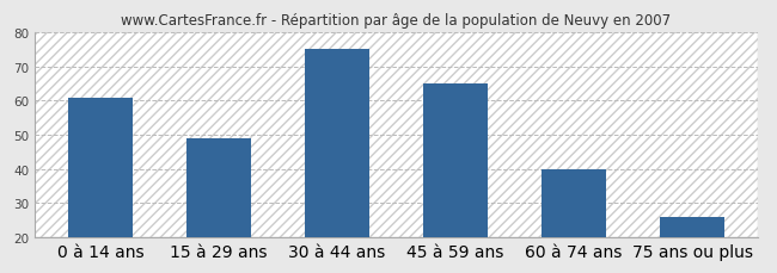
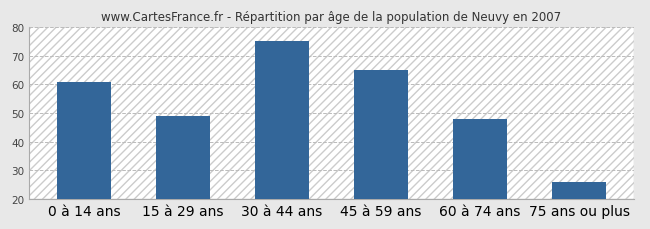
60 à 74 ans: 40 -> 48
